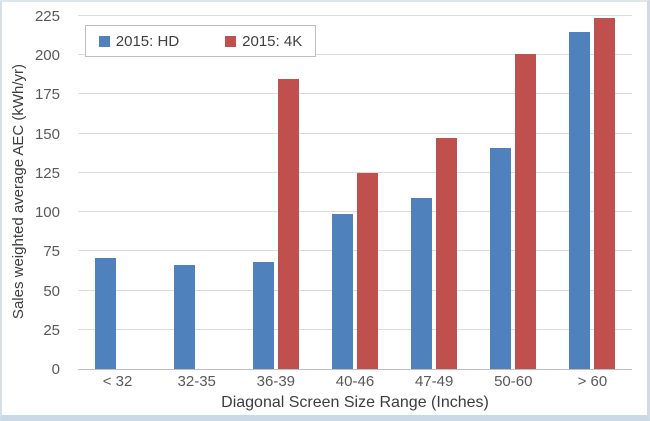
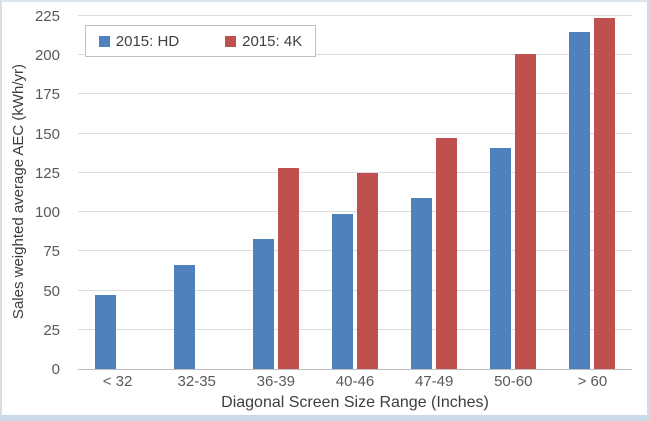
2015: HD/< 32: 71 -> 47
2015: HD/36-39: 68 -> 83
2015: 4K/36-39: 185 -> 128
